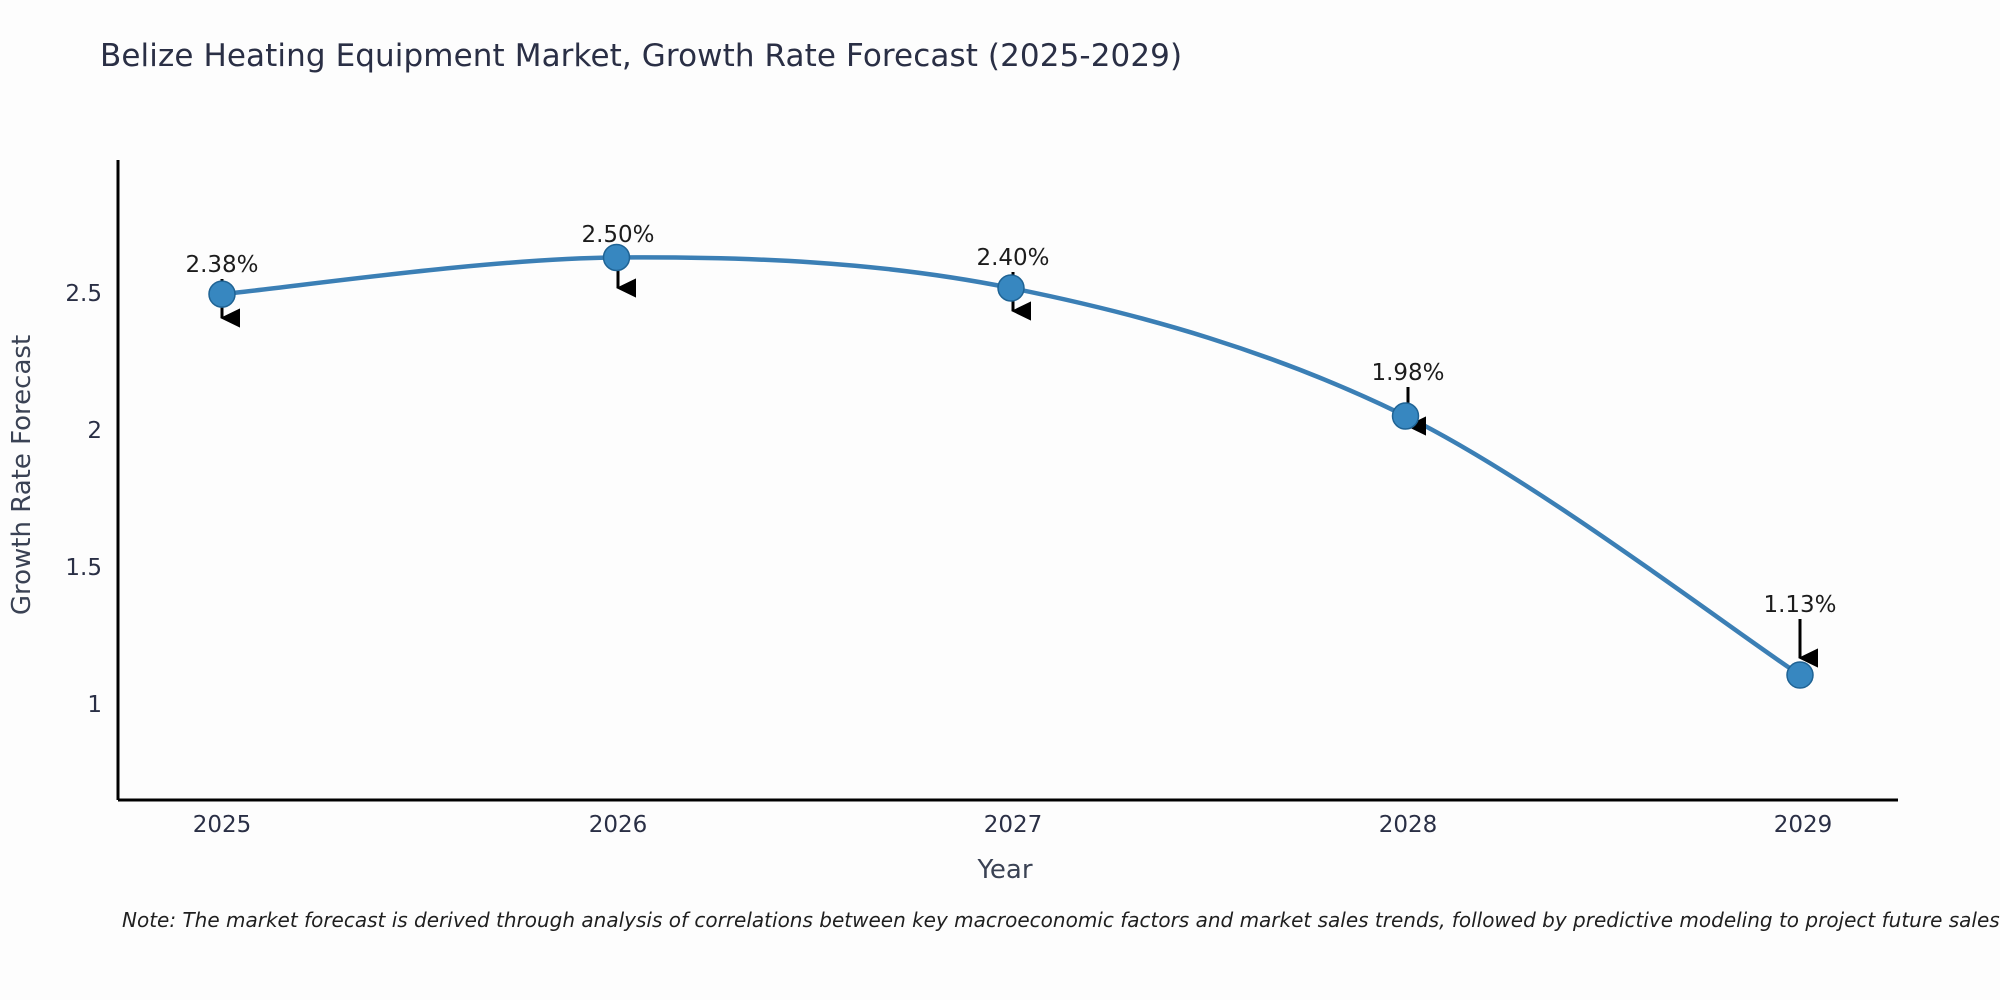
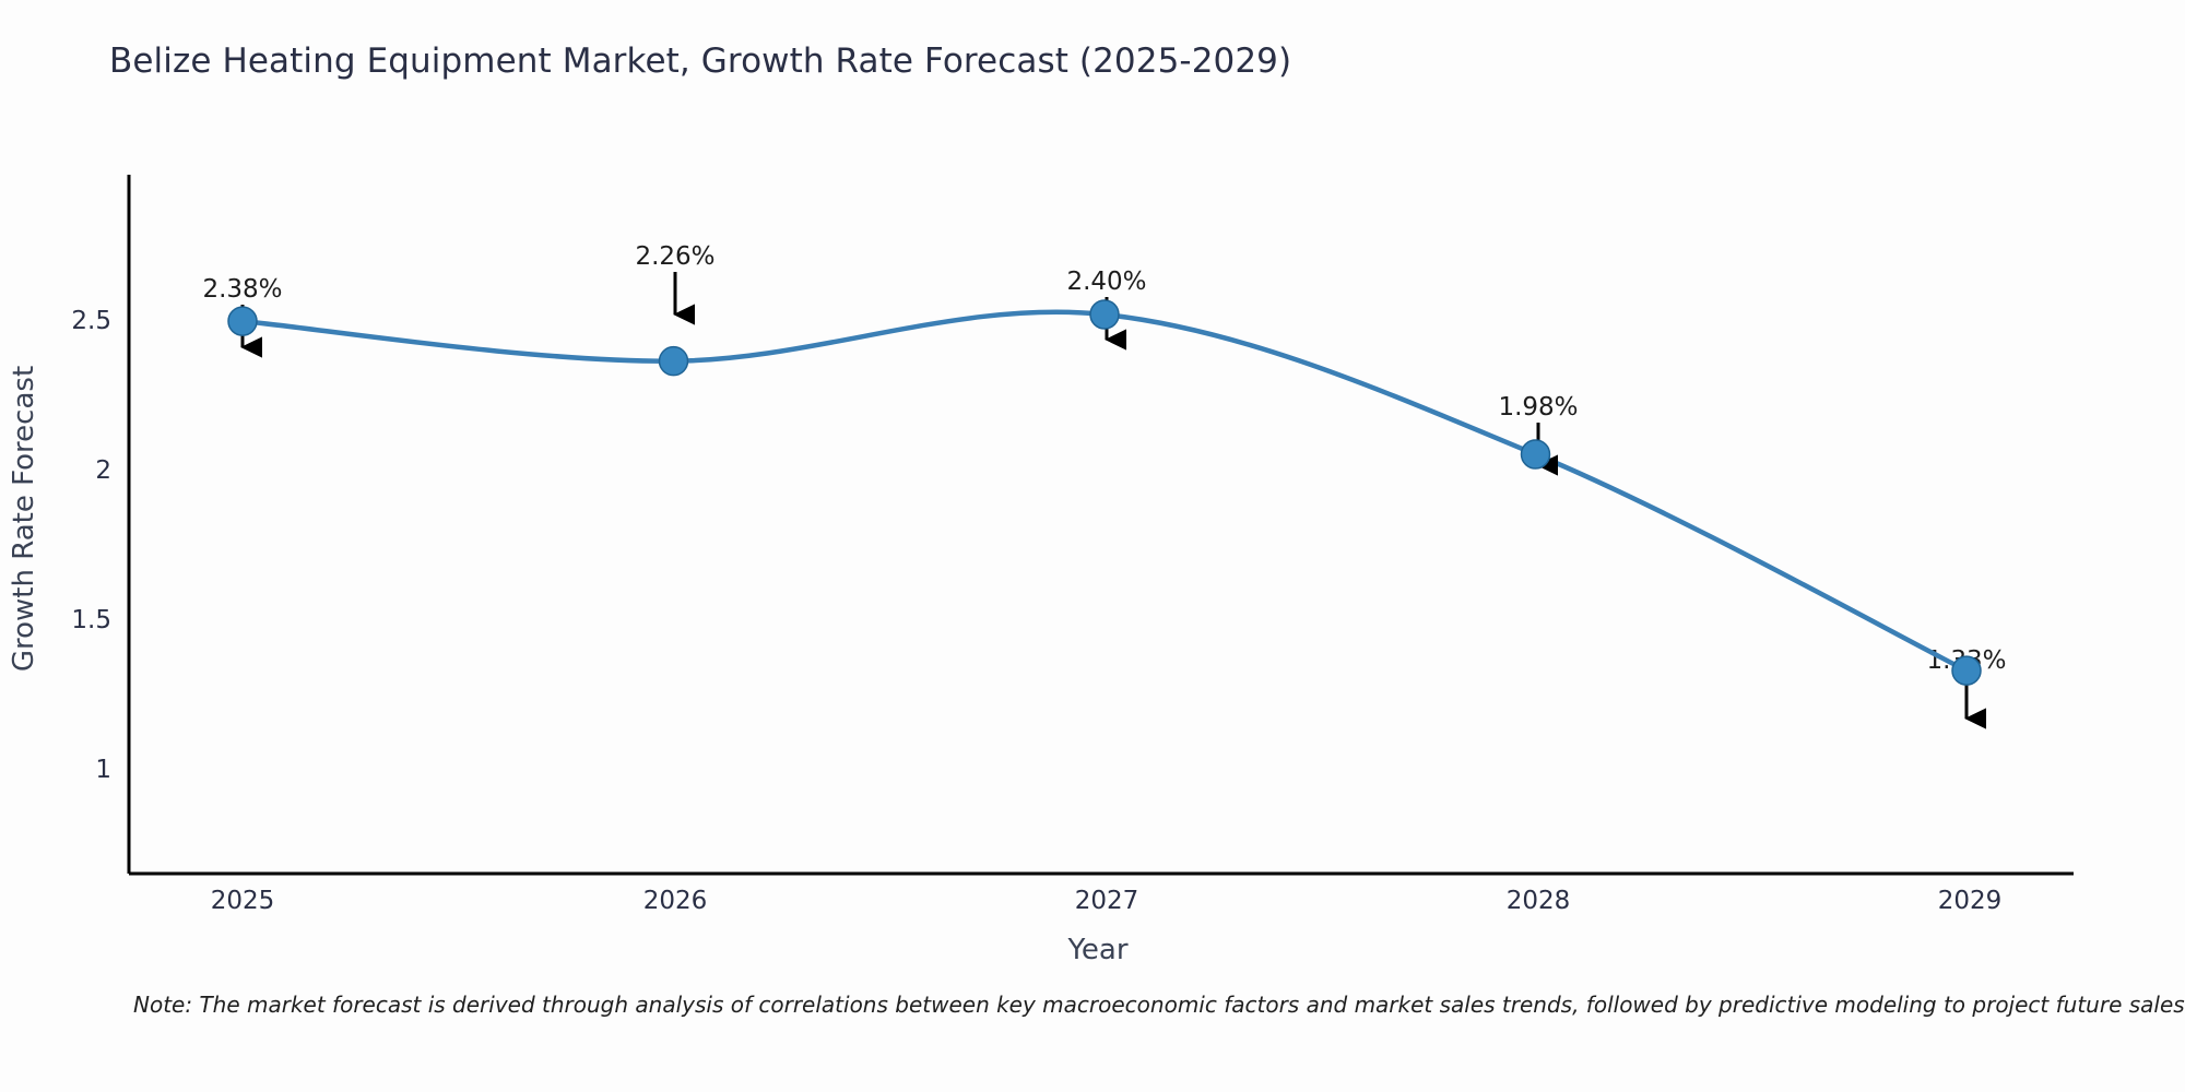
2026: 2.50% -> 2.26%
2029: 1.13% -> 1.33%
